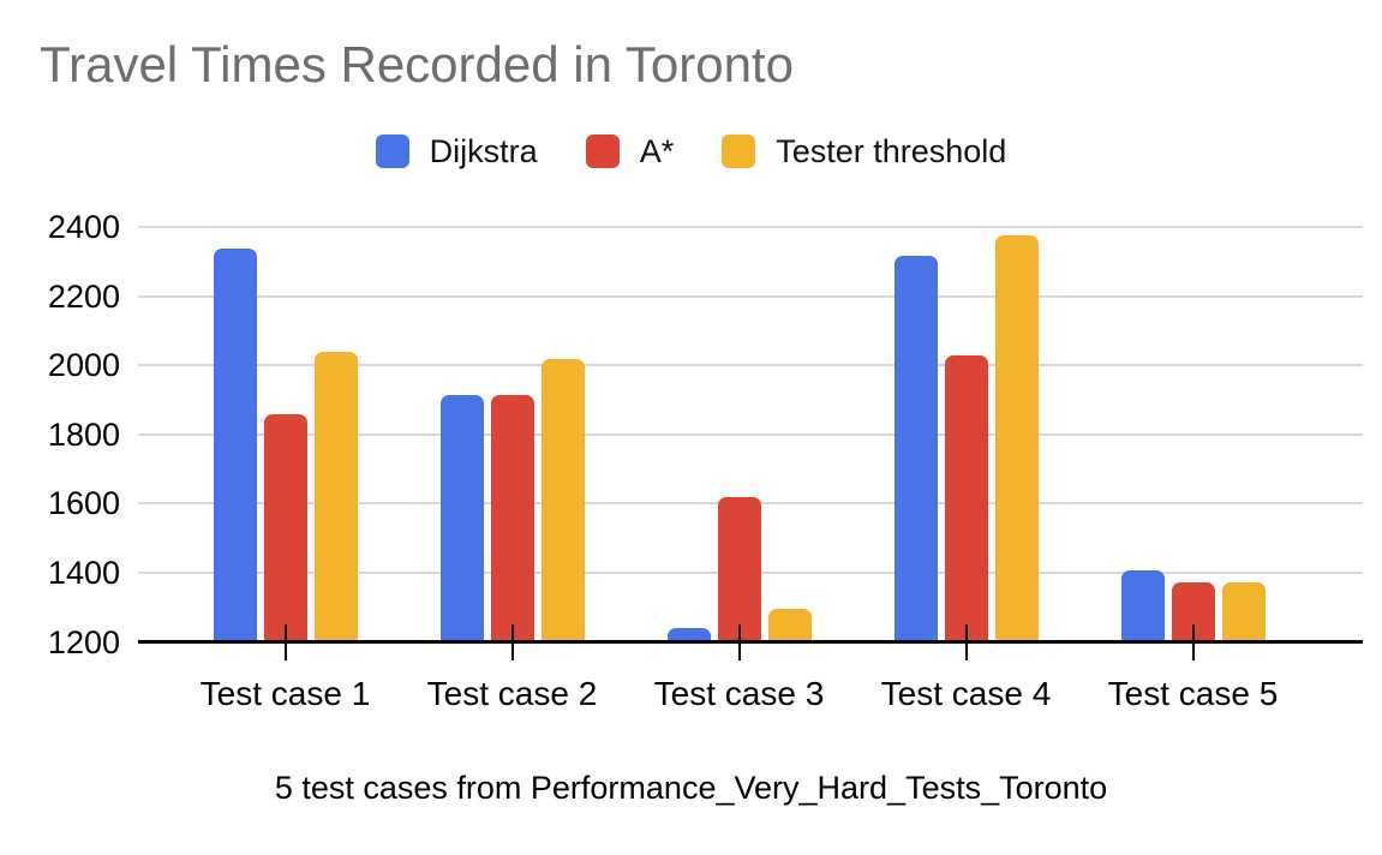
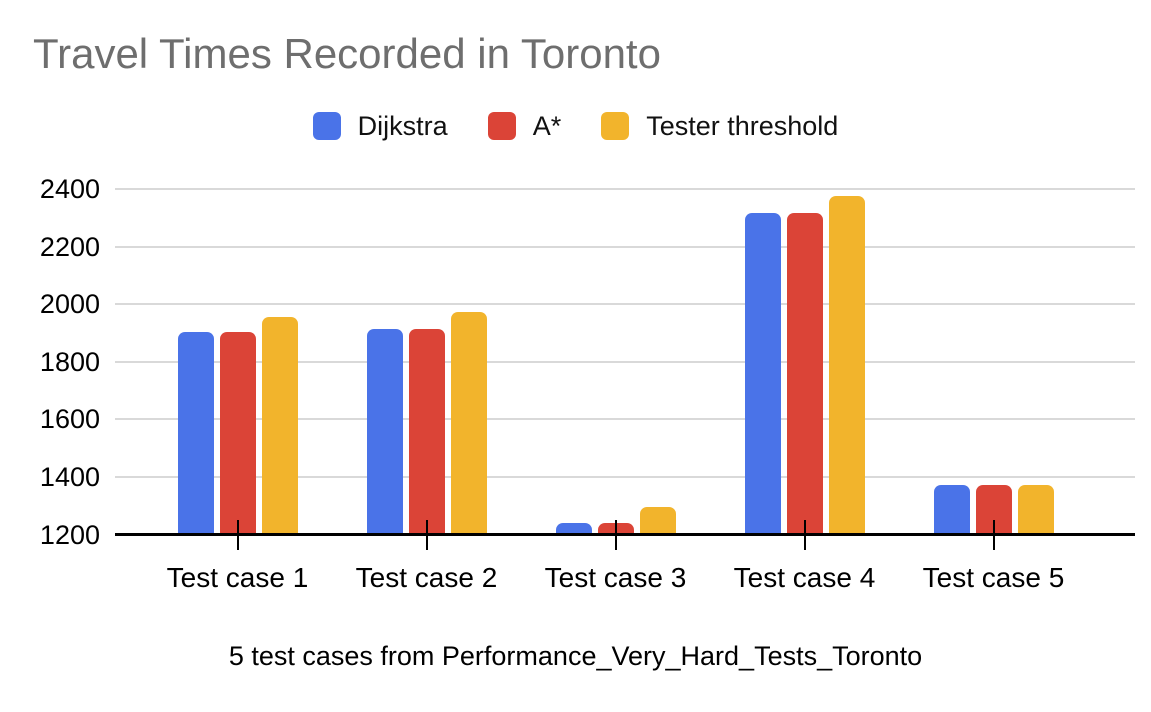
Dijkstra/Test case 1: 2340 -> 1910
A*/Test case 1: 1860 -> 1910
Tester threshold/Test case 1: 2040 -> 1960
Tester threshold/Test case 2: 2020 -> 1980
A*/Test case 3: 1620 -> 1240
A*/Test case 4: 2030 -> 2320
Dijkstra/Test case 5: 1410 -> 1370
